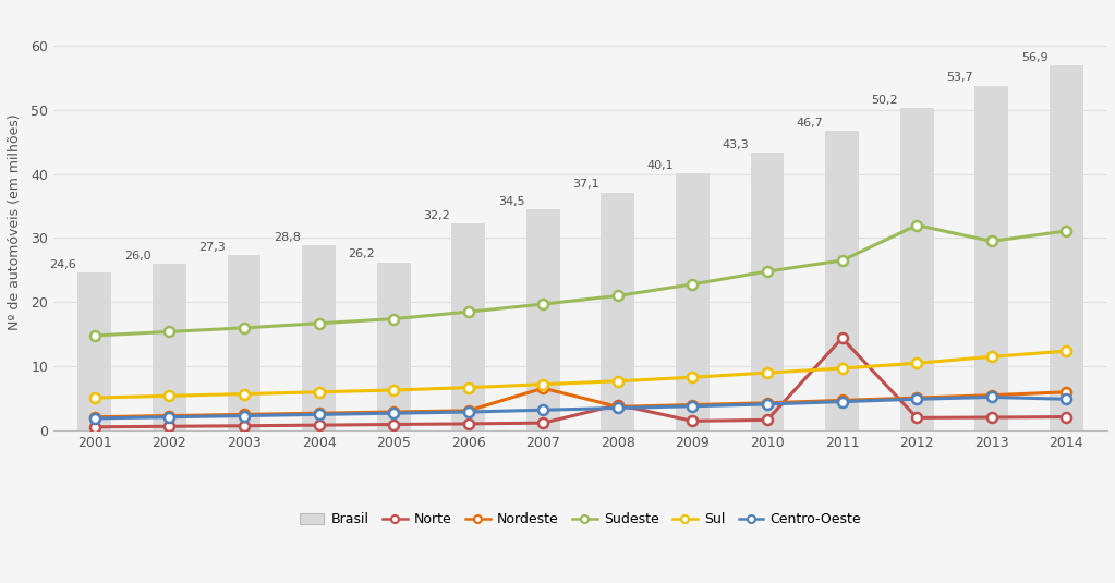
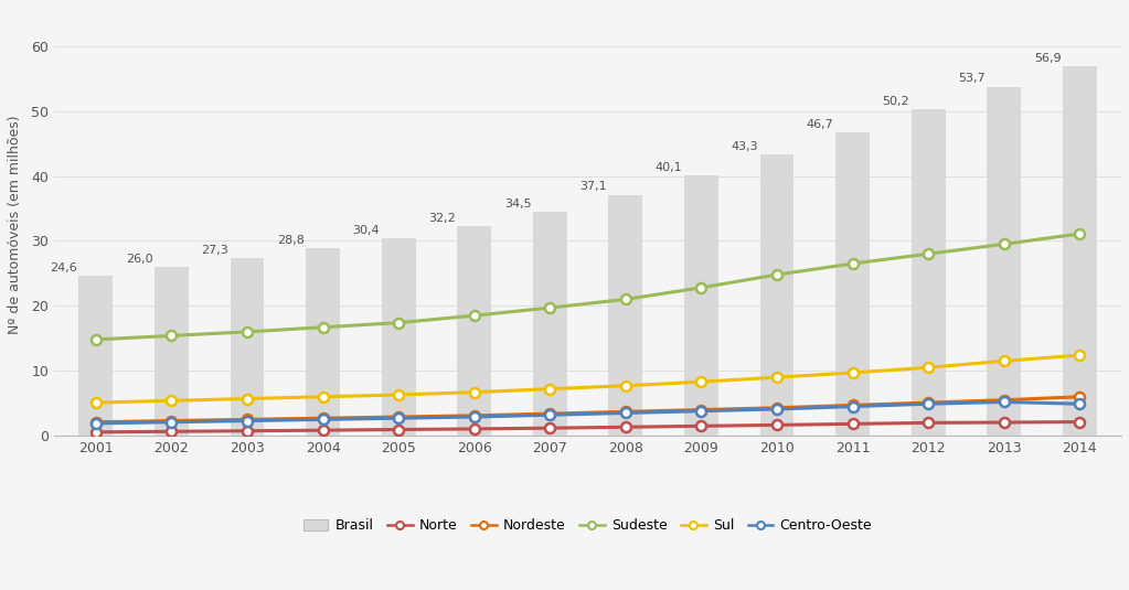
Brasil/2005: 26,2 -> 30,4
Nordeste/2007: 6.6 -> 3.4
Norte/2008: 4.0 -> 1.3
Norte/2011: 14.4 -> 1.8
Sudeste/2012: 32.0 -> 28.0
